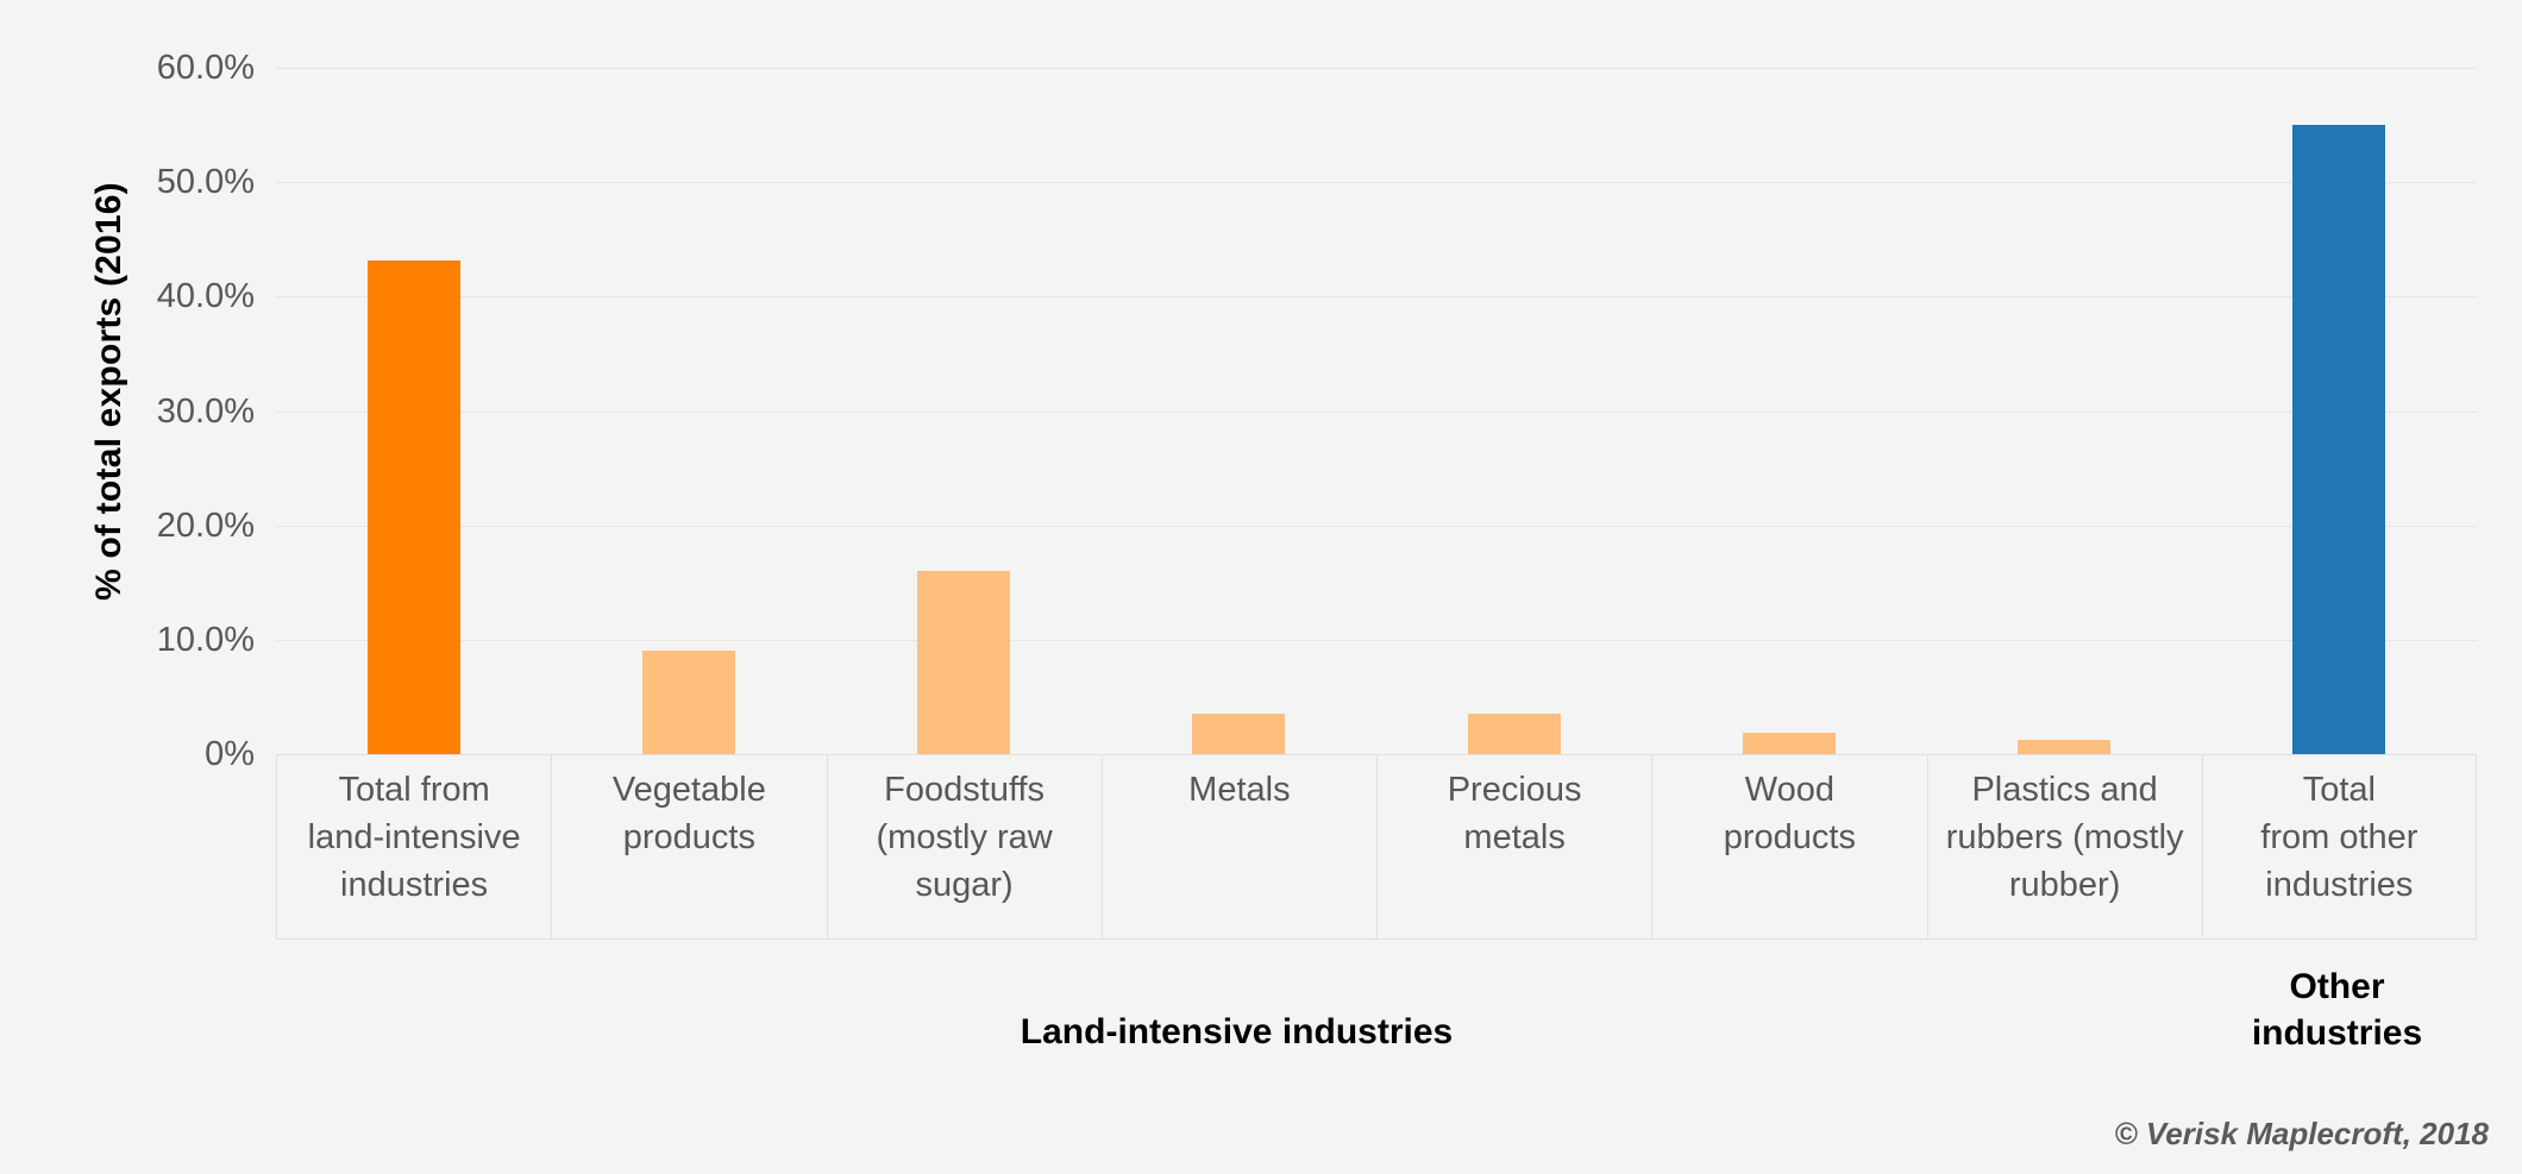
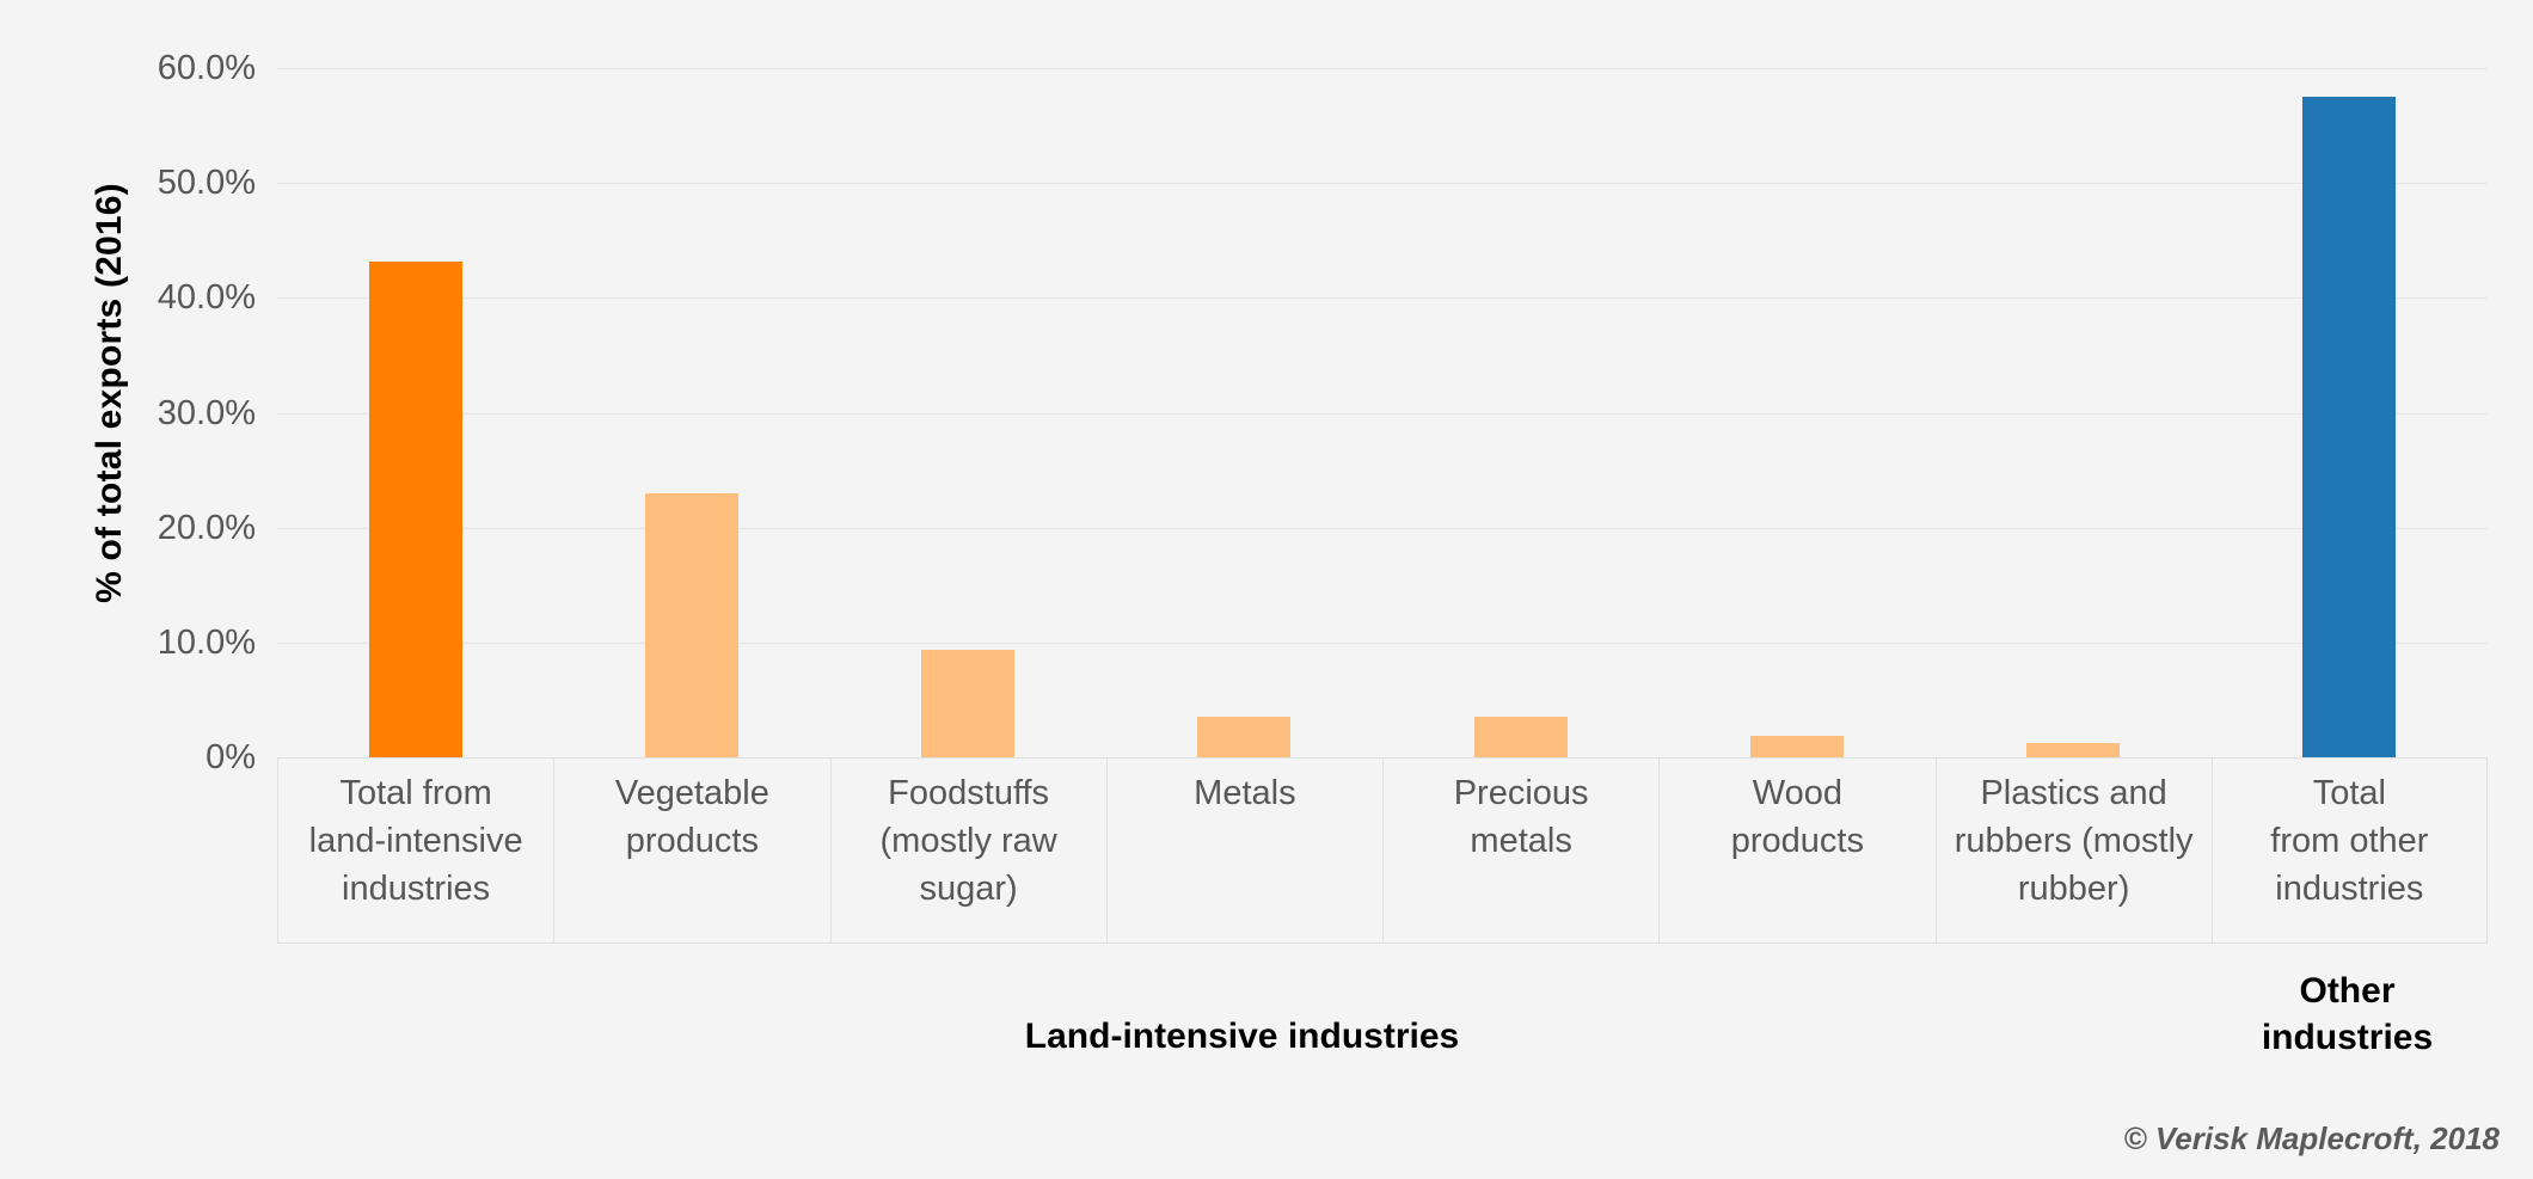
Vegetable products: 9% -> 23%
Foodstuffs (mostly raw sugar): 16% -> 9%
Total from other industries: 55% -> 58%
